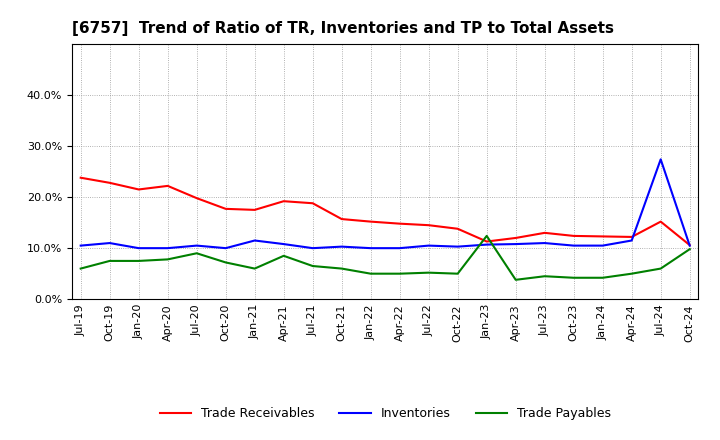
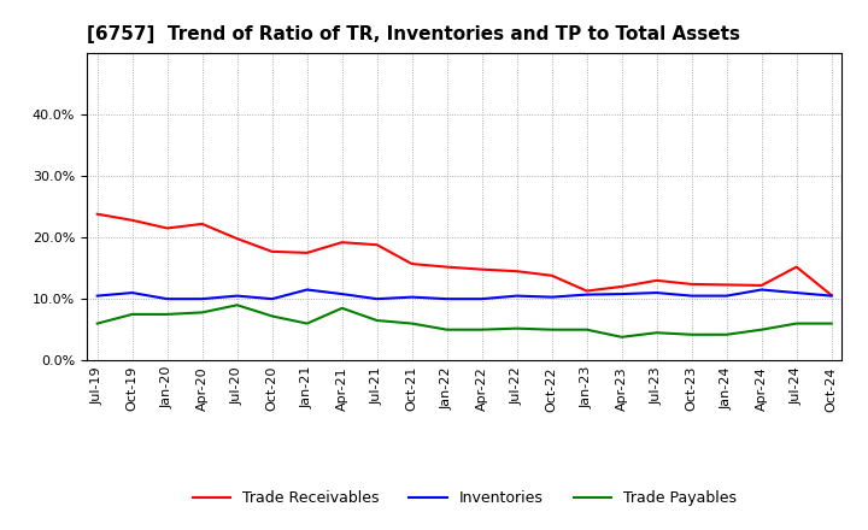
Trade Payables/Jan-23: 12.4% -> 5.0%
Inventories/Jul-24: 27.4% -> 11.0%
Trade Payables/Oct-24: 9.8% -> 6.0%
